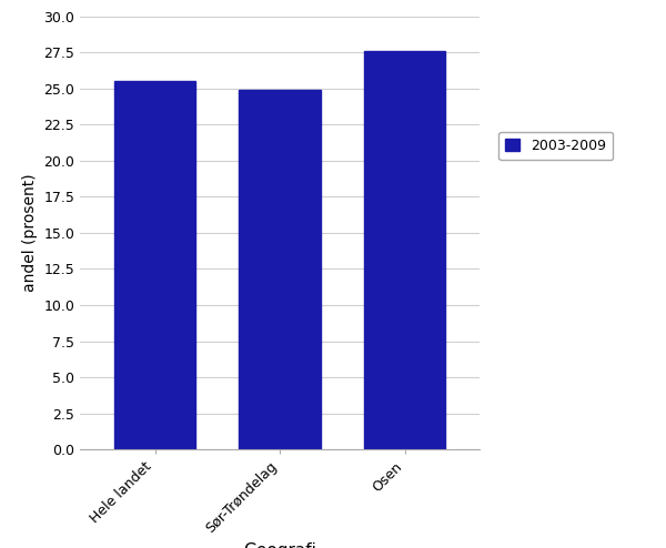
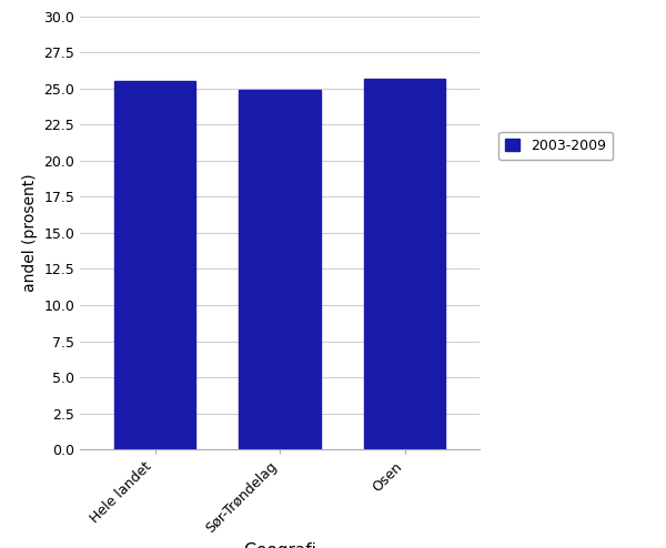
Osen: 27.6 -> 25.7
